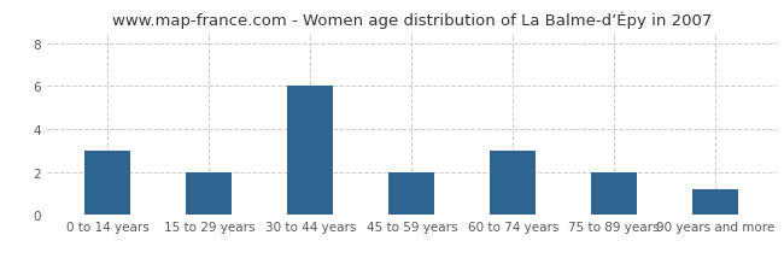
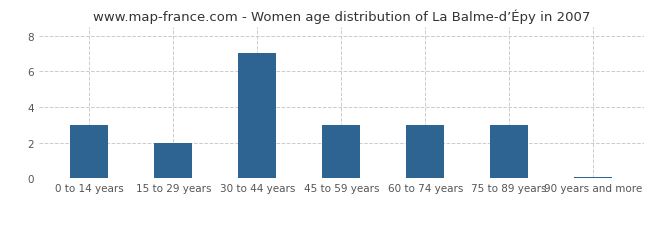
30 to 44 years: 6.0 -> 7.0
45 to 59 years: 2.0 -> 3.0
75 to 89 years: 2.0 -> 3.0
90 years and more: 1.2 -> 0.1
